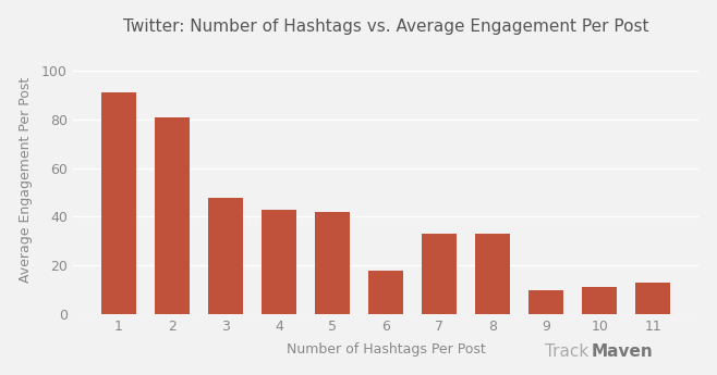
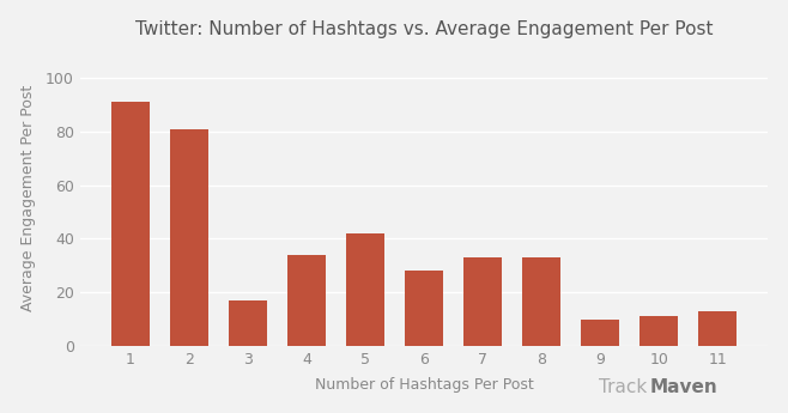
3: 48 -> 17
4: 43 -> 34
6: 18 -> 28
